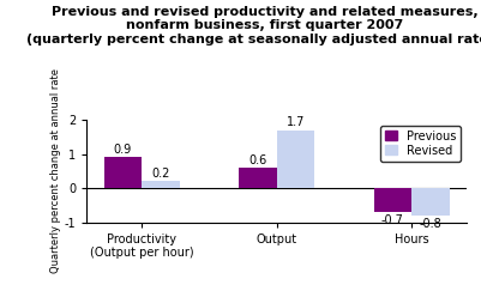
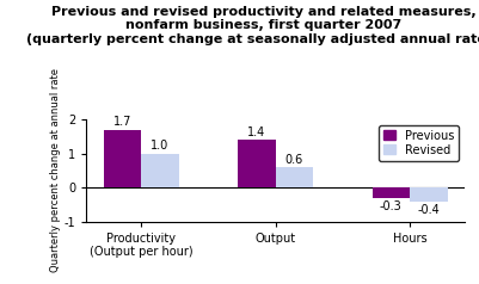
Previous/Productivity (Output per hour): 0.9 -> 1.7
Revised/Productivity (Output per hour): 0.2 -> 1.0
Previous/Output: 0.6 -> 1.4
Revised/Output: 1.7 -> 0.6
Previous/Hours: -0.7 -> -0.3
Revised/Hours: -0.8 -> -0.4
